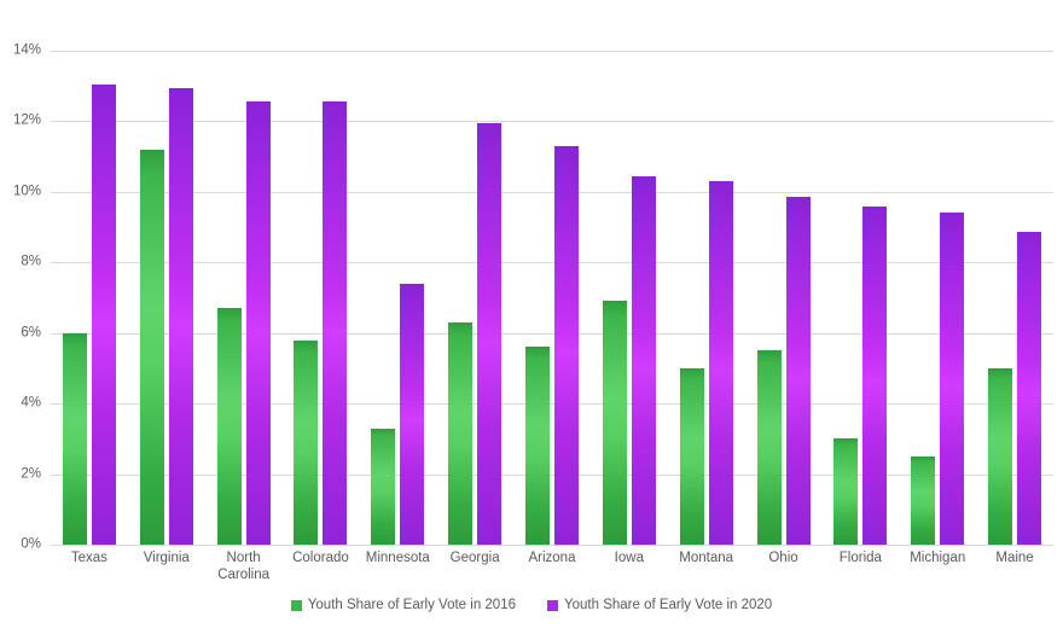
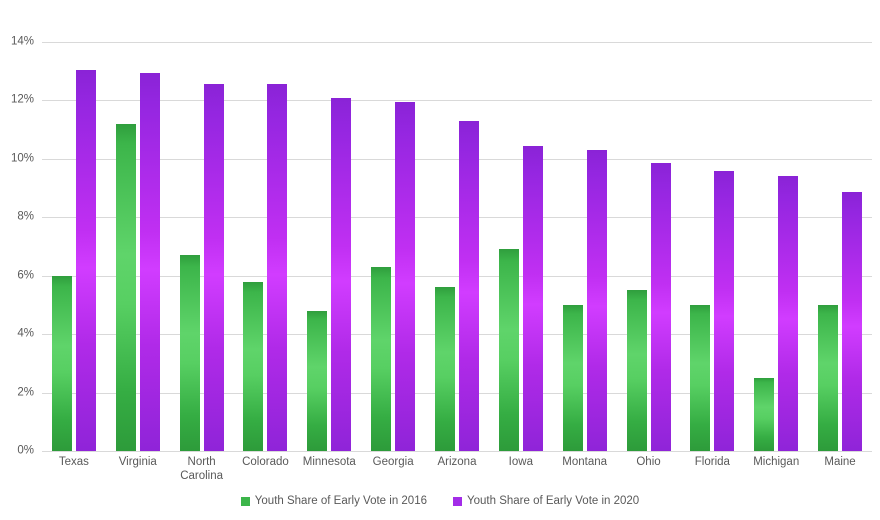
Youth Share of Early Vote in 2016/Minnesota: 3.3% -> 4.8%
Youth Share of Early Vote in 2020/Minnesota: 7.4% -> 12.1%
Youth Share of Early Vote in 2016/Florida: 3.0% -> 5.0%
